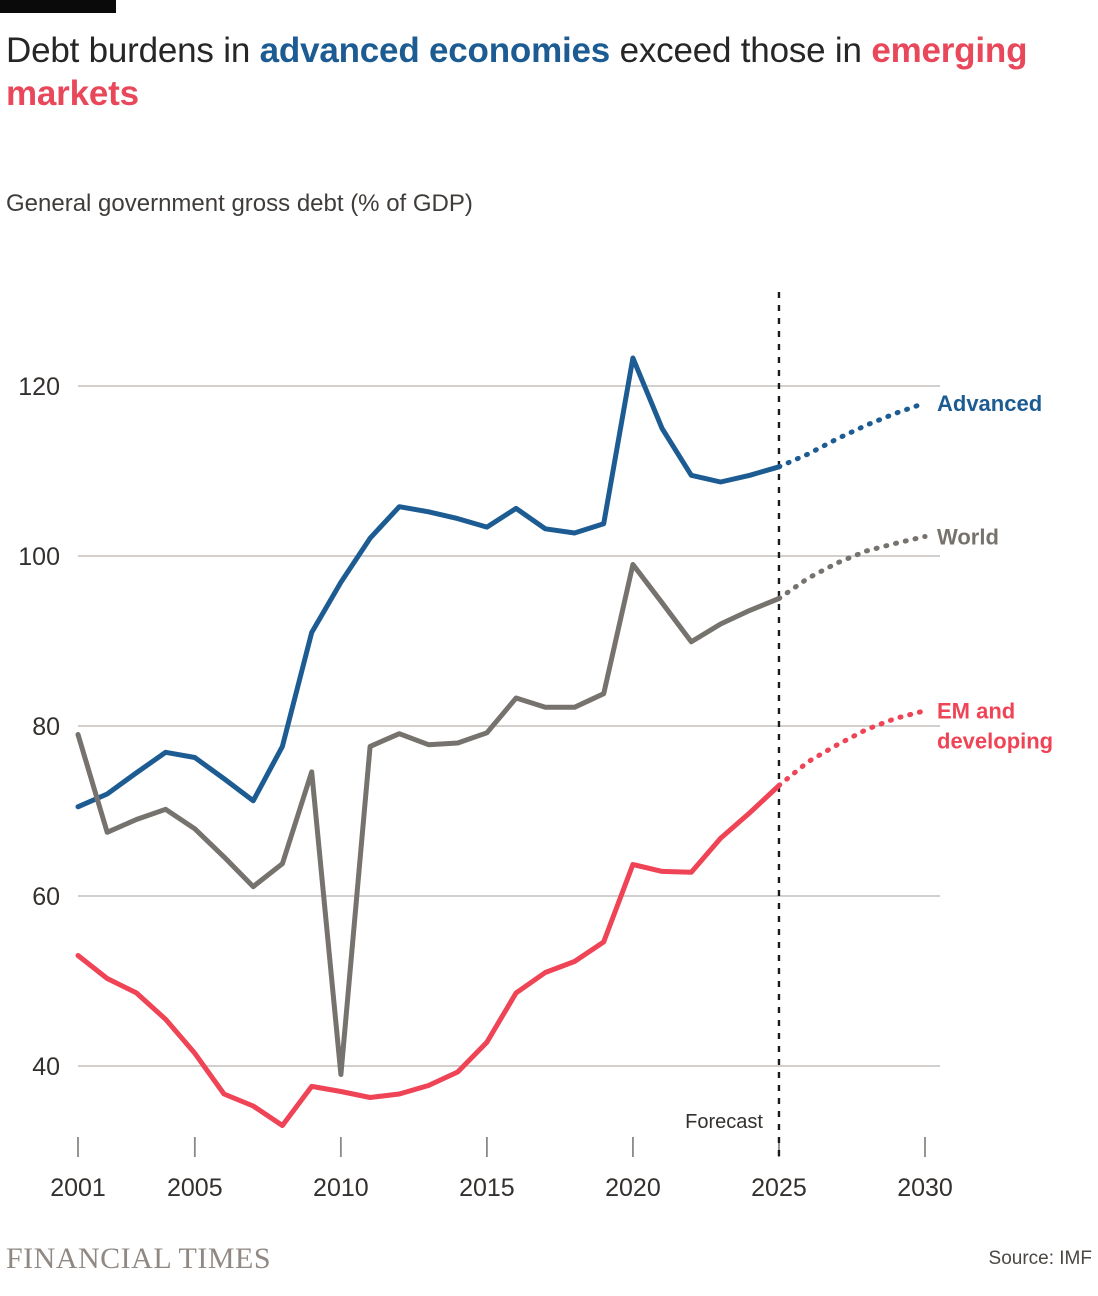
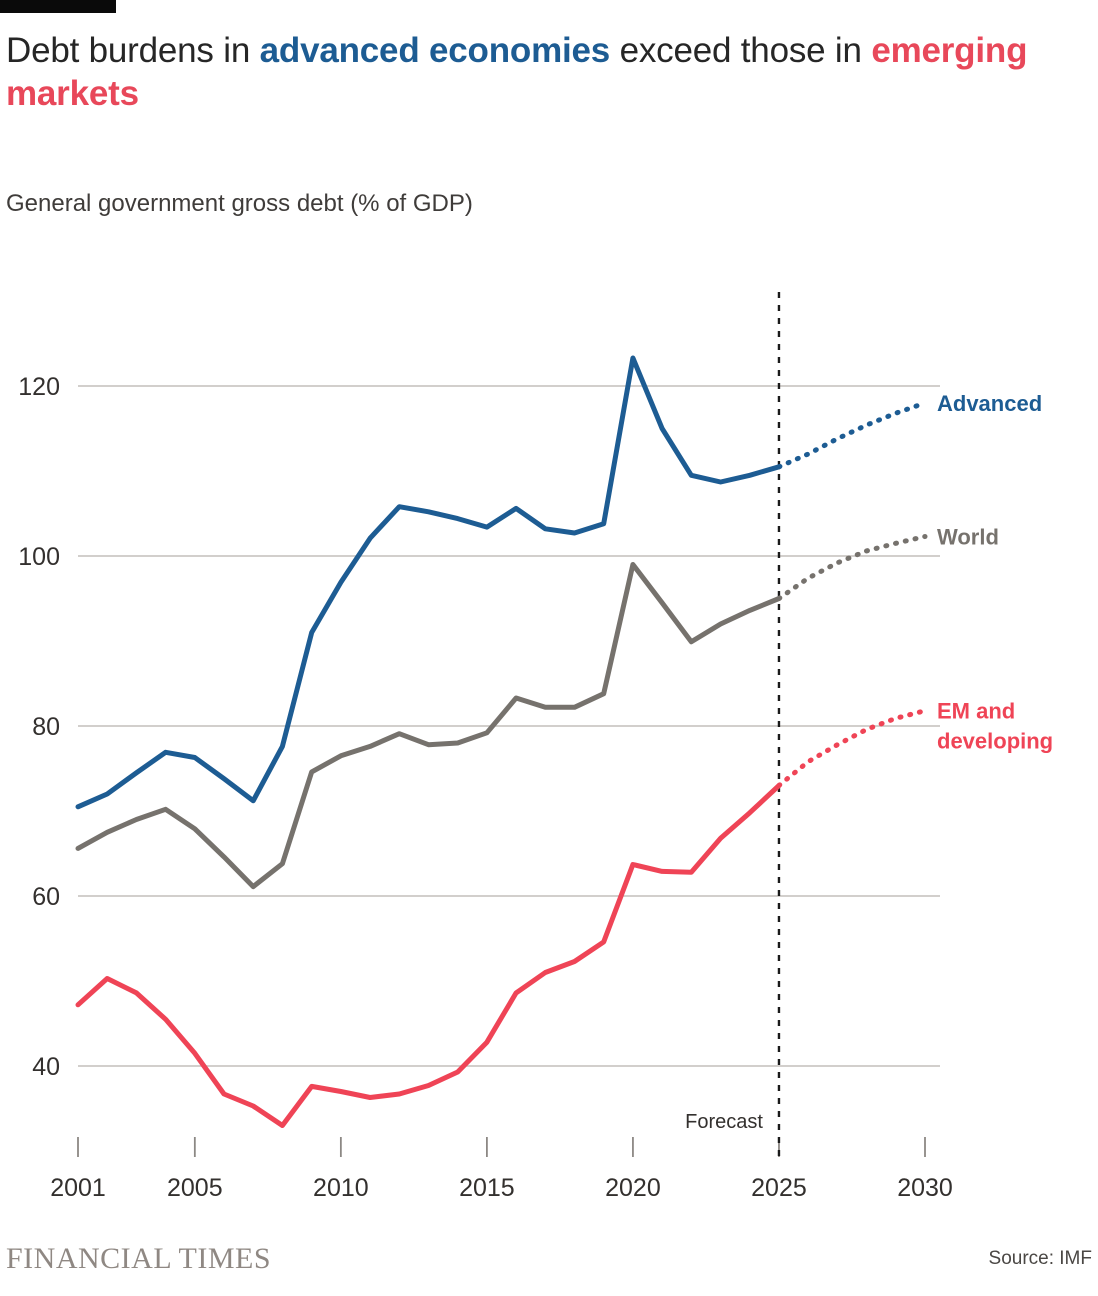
World/2001: 79 -> 66
EM and developing/2001: 53 -> 47
World/2010: 39 -> 76
